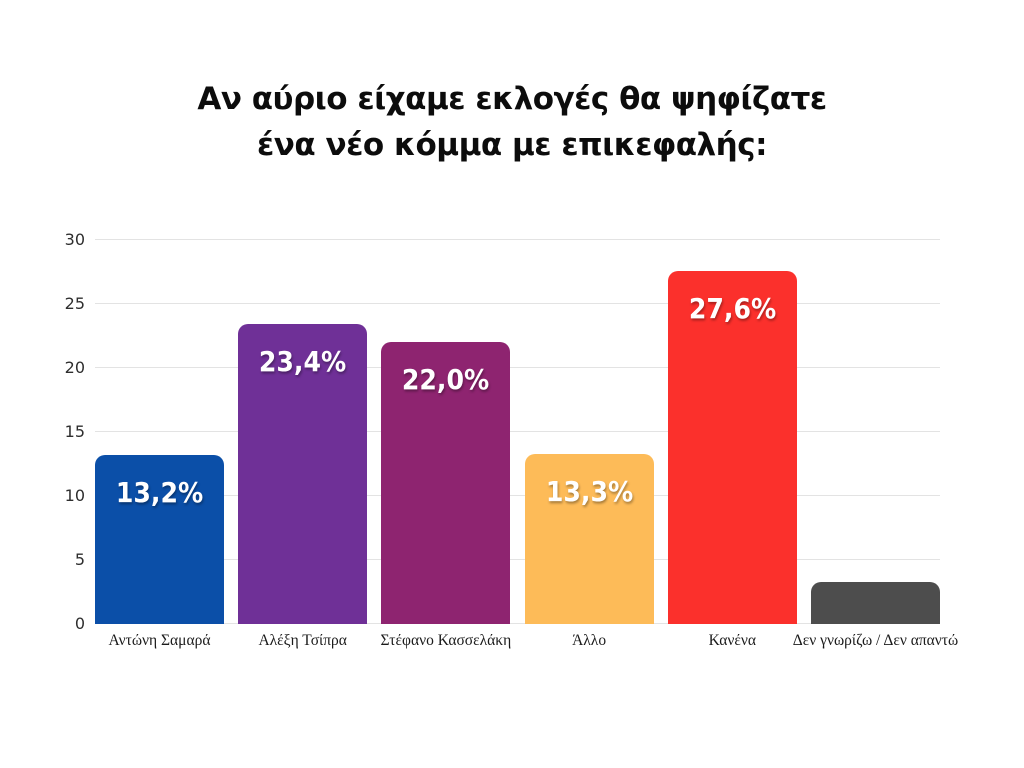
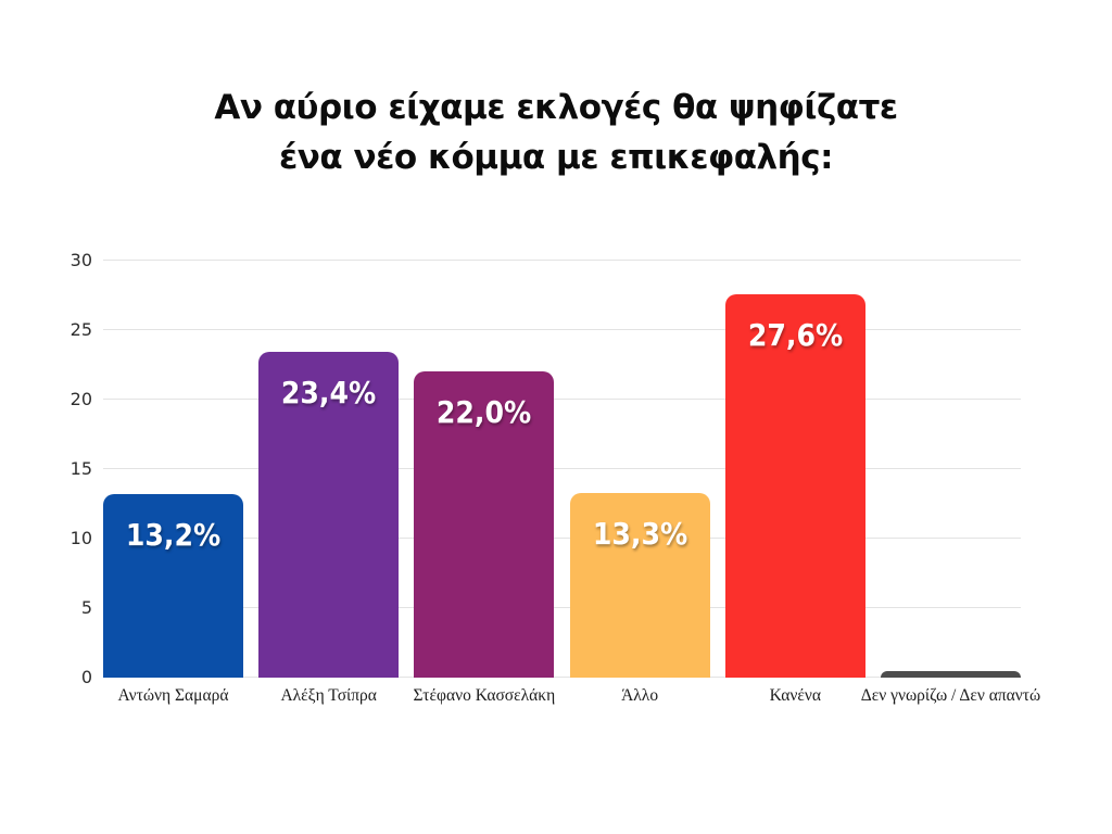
Δεν γνωρίζω / Δεν απαντώ: 3.3 -> 0.5
